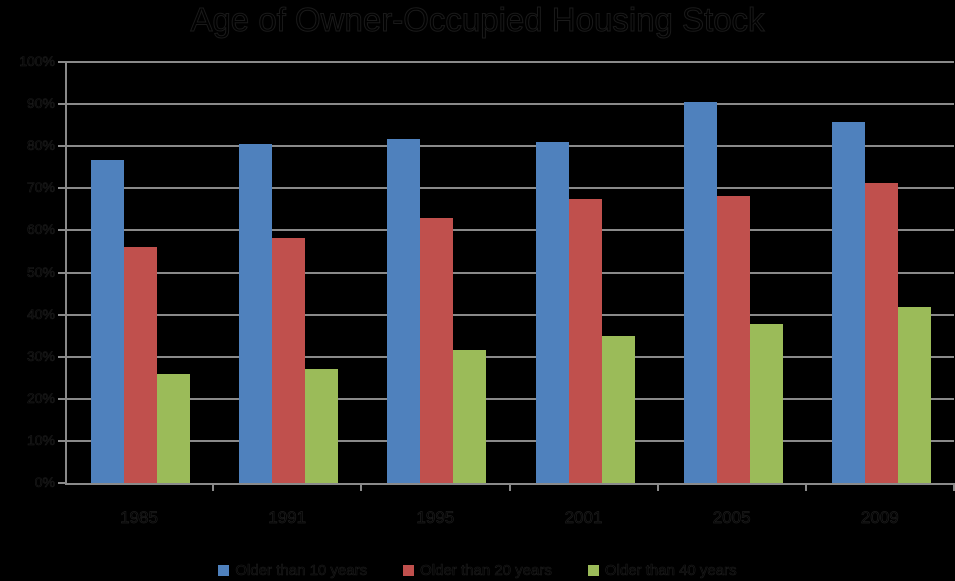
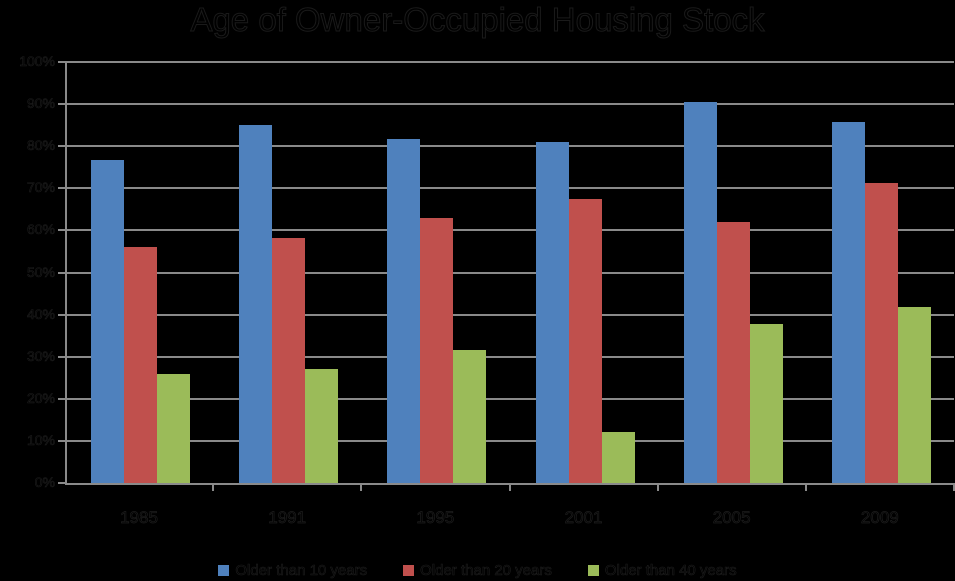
Older than 10 years/1991: 80% -> 85%
Older than 40 years/2001: 35% -> 12%
Older than 20 years/2005: 68% -> 62%
